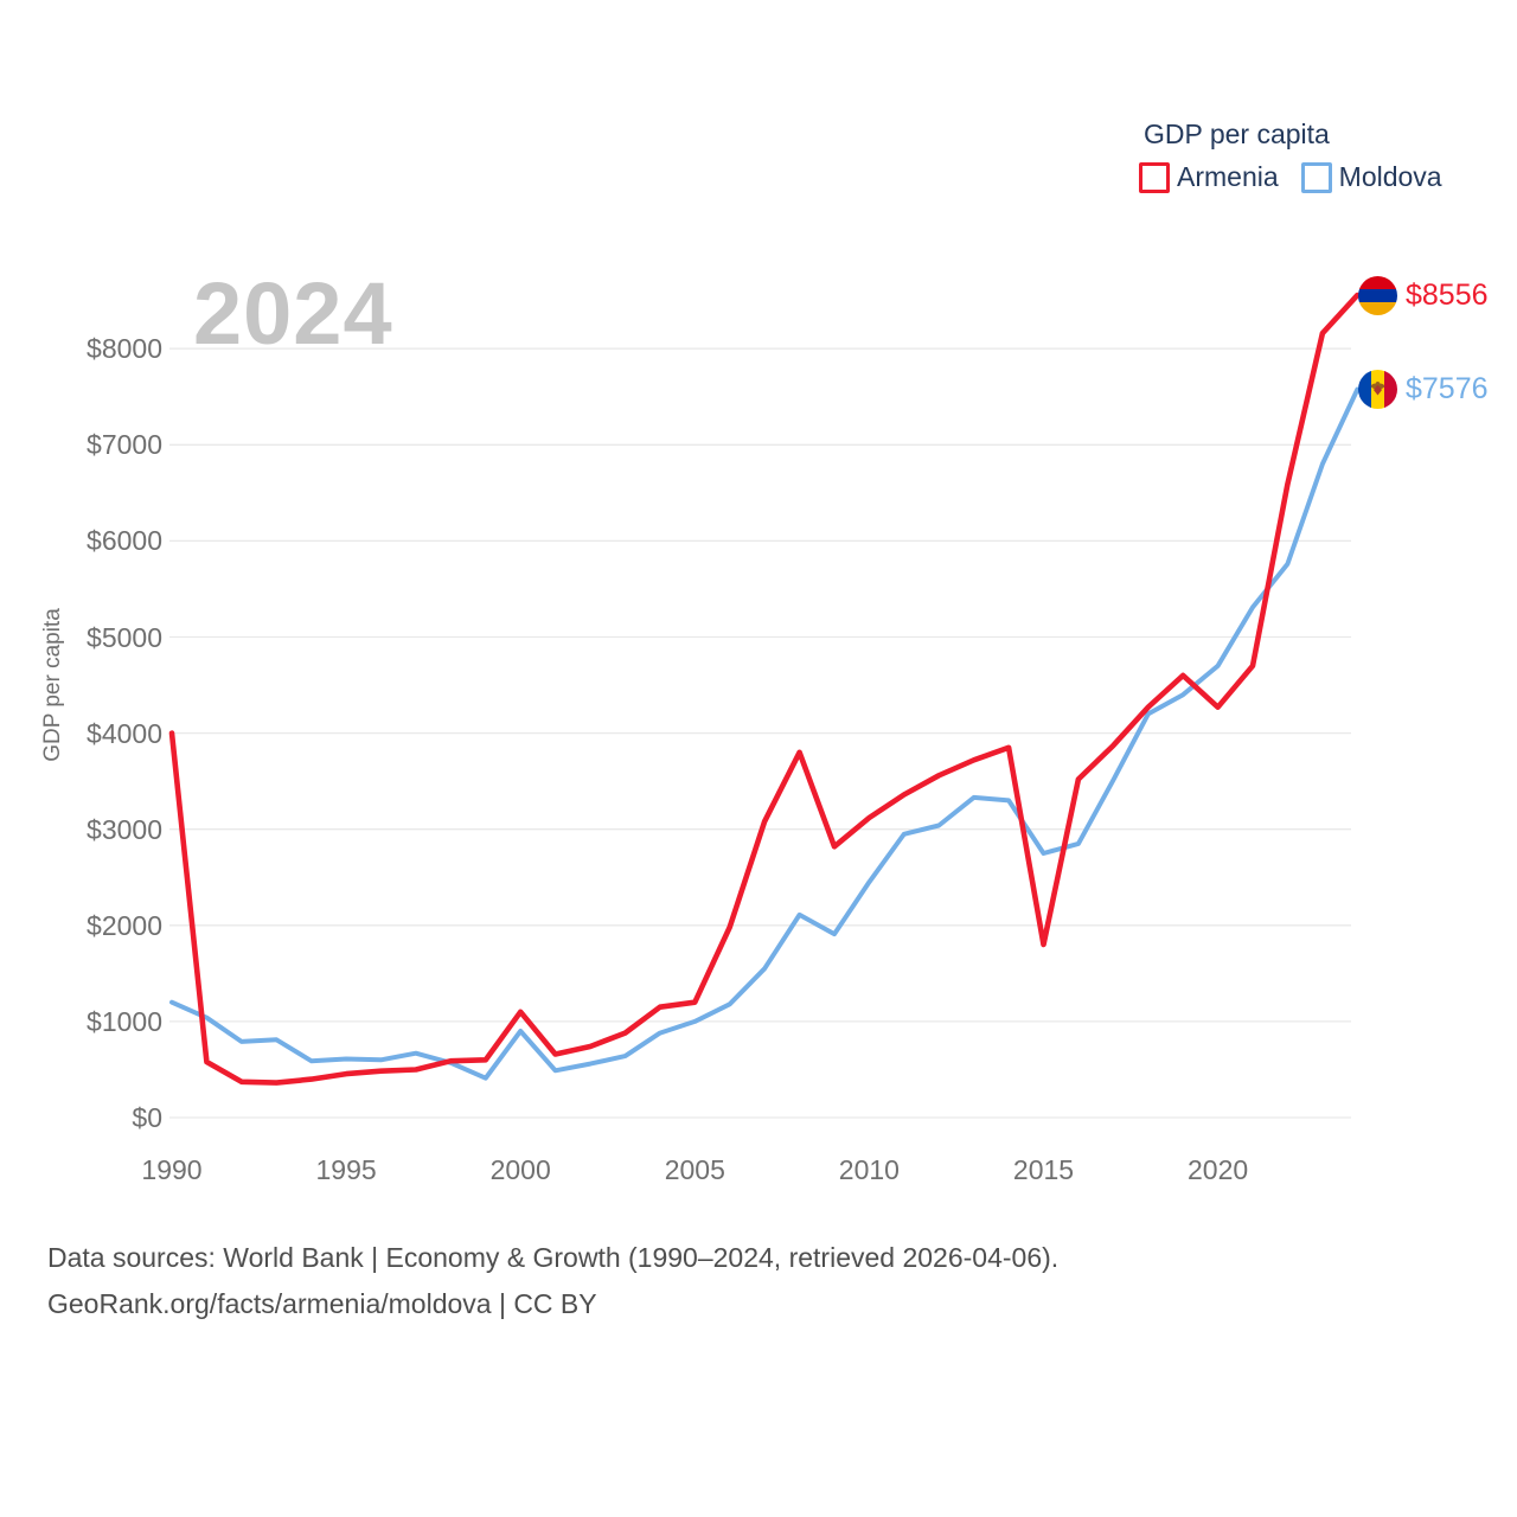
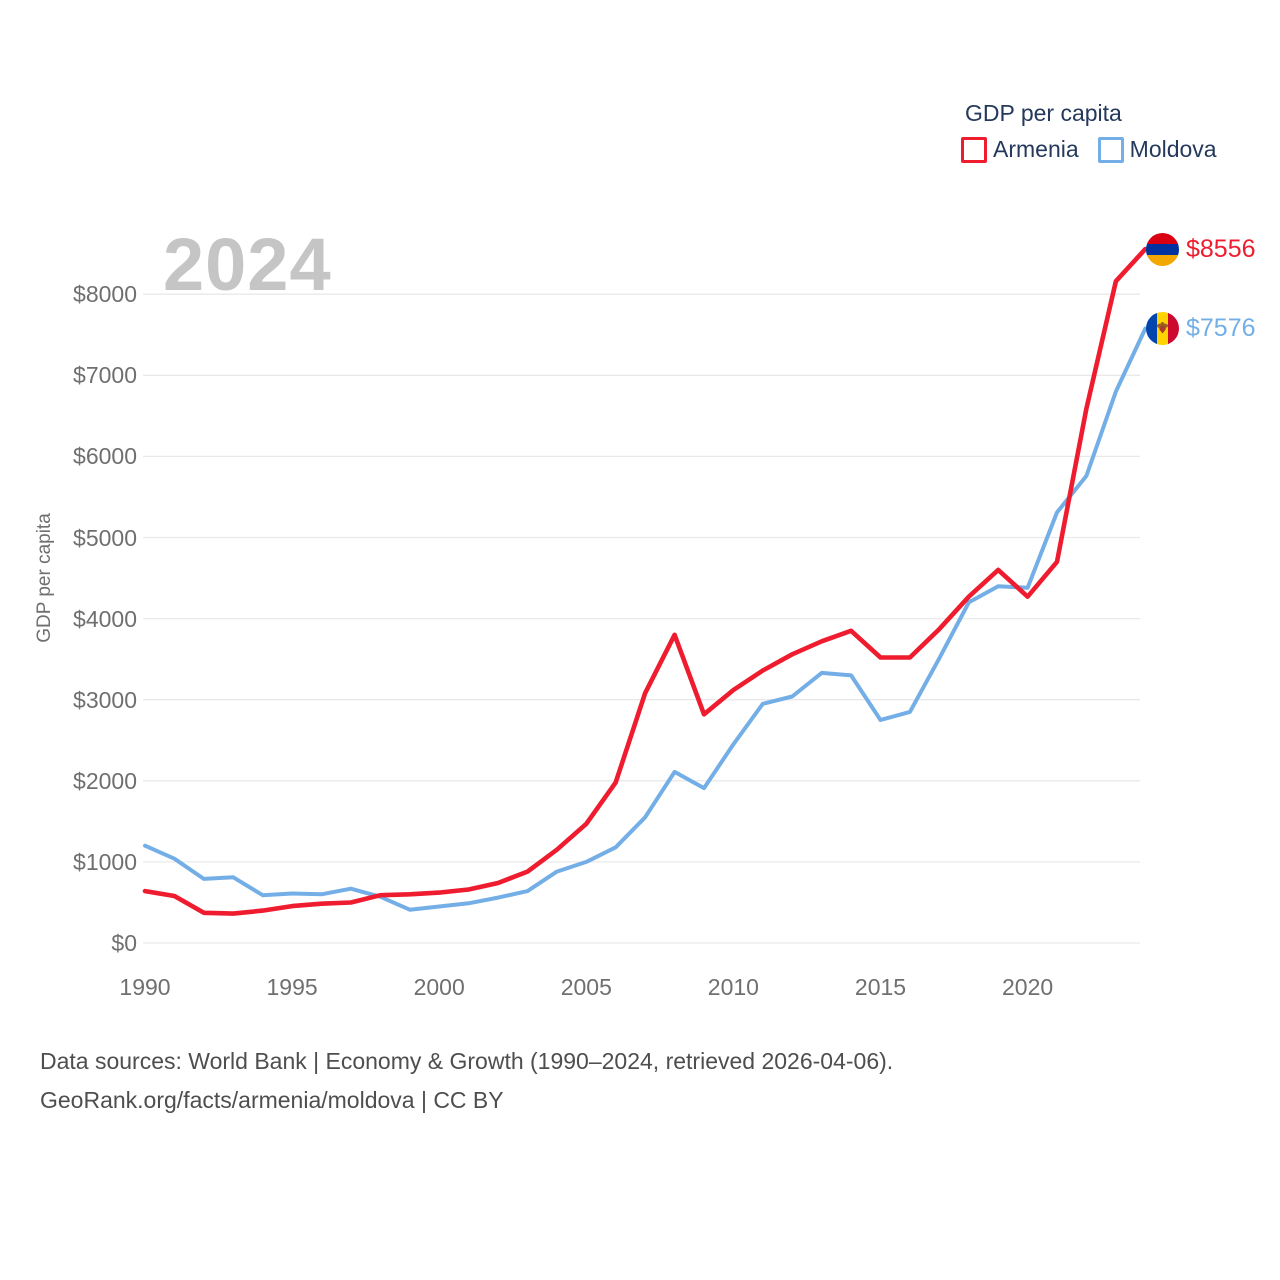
Armenia/1990: $4000 -> $600
Armenia/2000: $1100 -> $600
Moldova/2000: $900 -> $400
Armenia/2005: $1200 -> $1500
Armenia/2015: $1800 -> $3500
Moldova/2020: $4700 -> $4400
